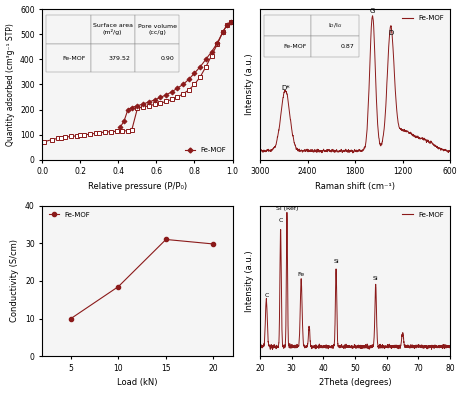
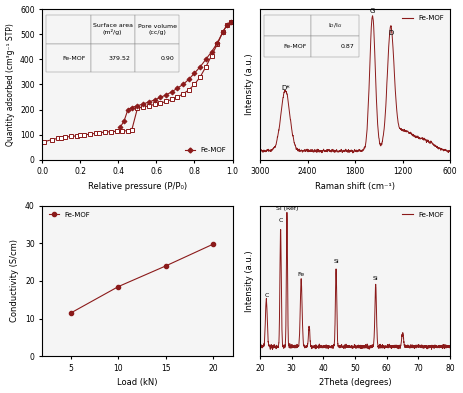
5: 10.0 -> 11.5
15: 31.0 -> 24.0
